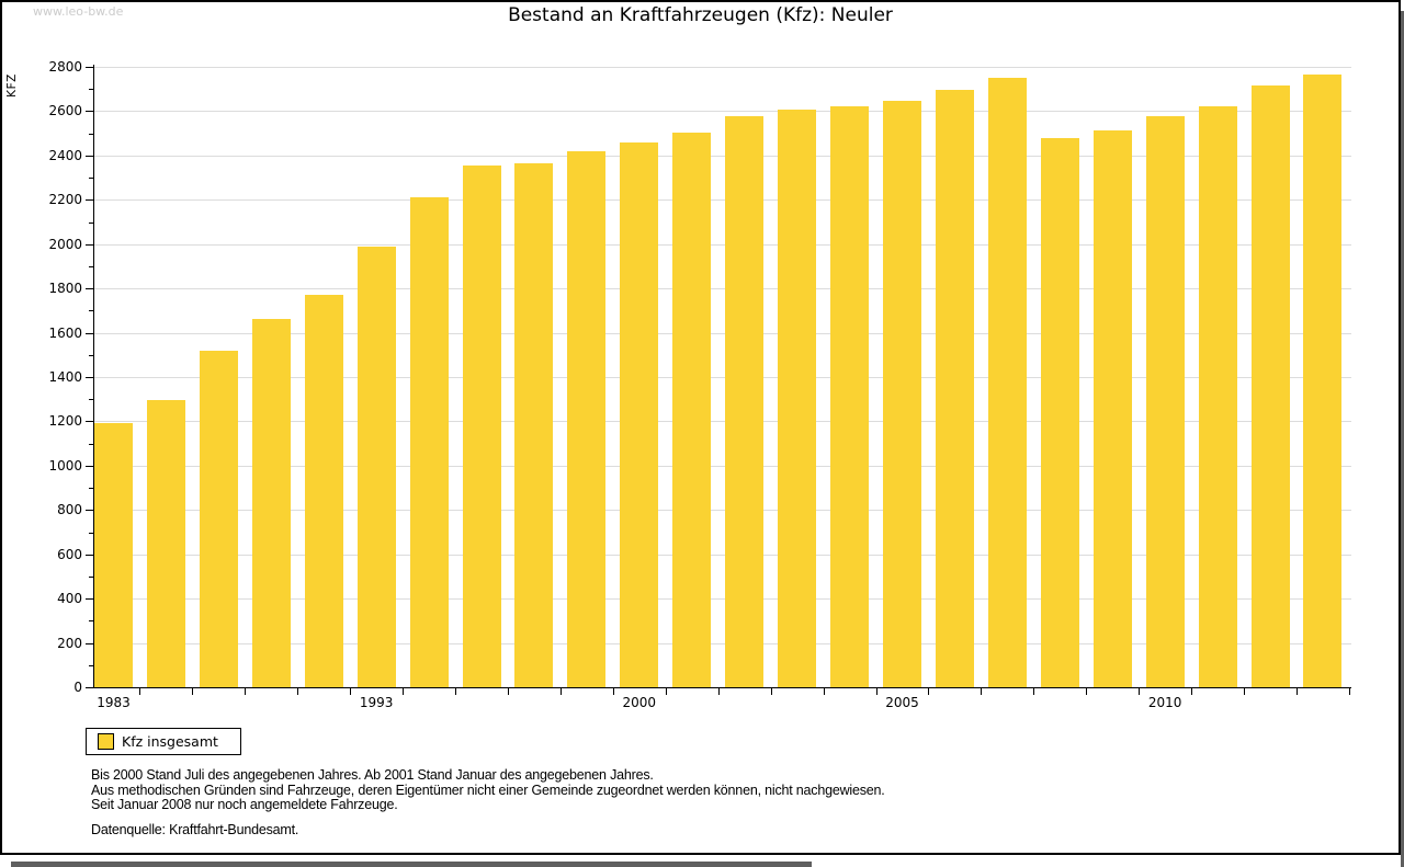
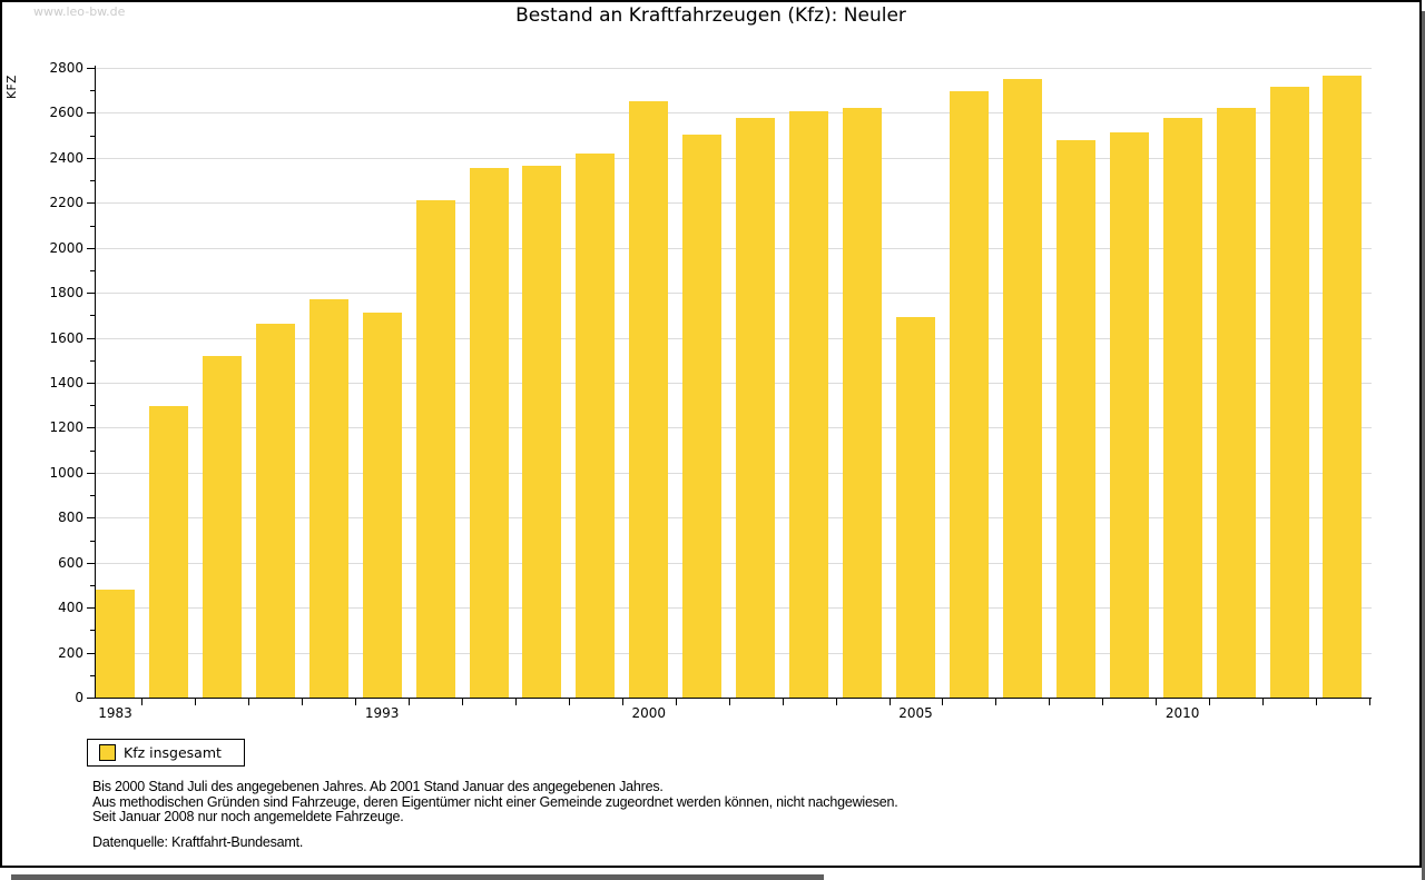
1983: 1190 -> 480
1993: 1990 -> 1710
2000: 2460 -> 2650
2005: 2640 -> 1690
